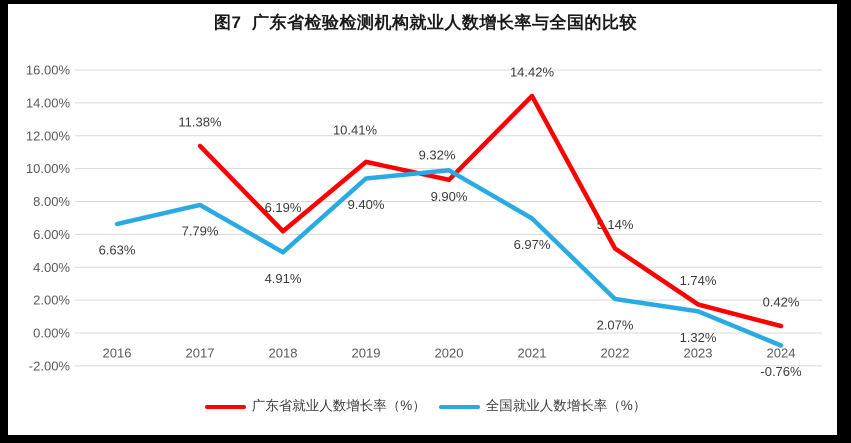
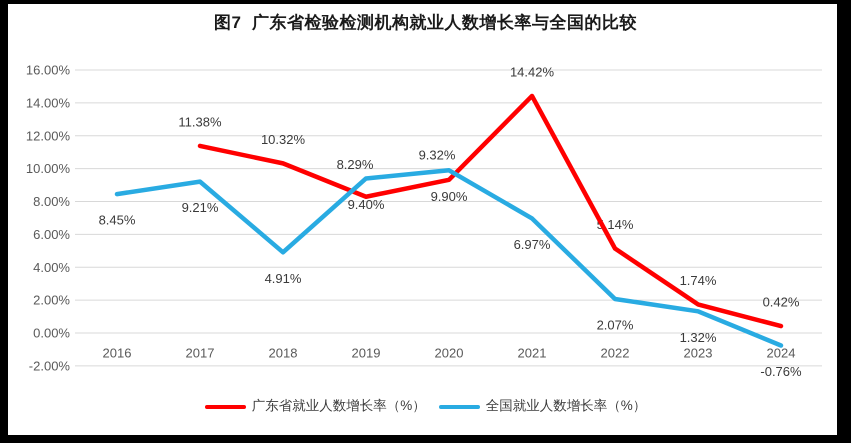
全国就业人数增长率（%）/2016: 6.63% -> 8.45%
全国就业人数增长率（%）/2017: 7.79% -> 9.21%
广东省就业人数增长率（%）/2018: 6.19% -> 10.32%
广东省就业人数增长率（%）/2019: 10.41% -> 8.29%
